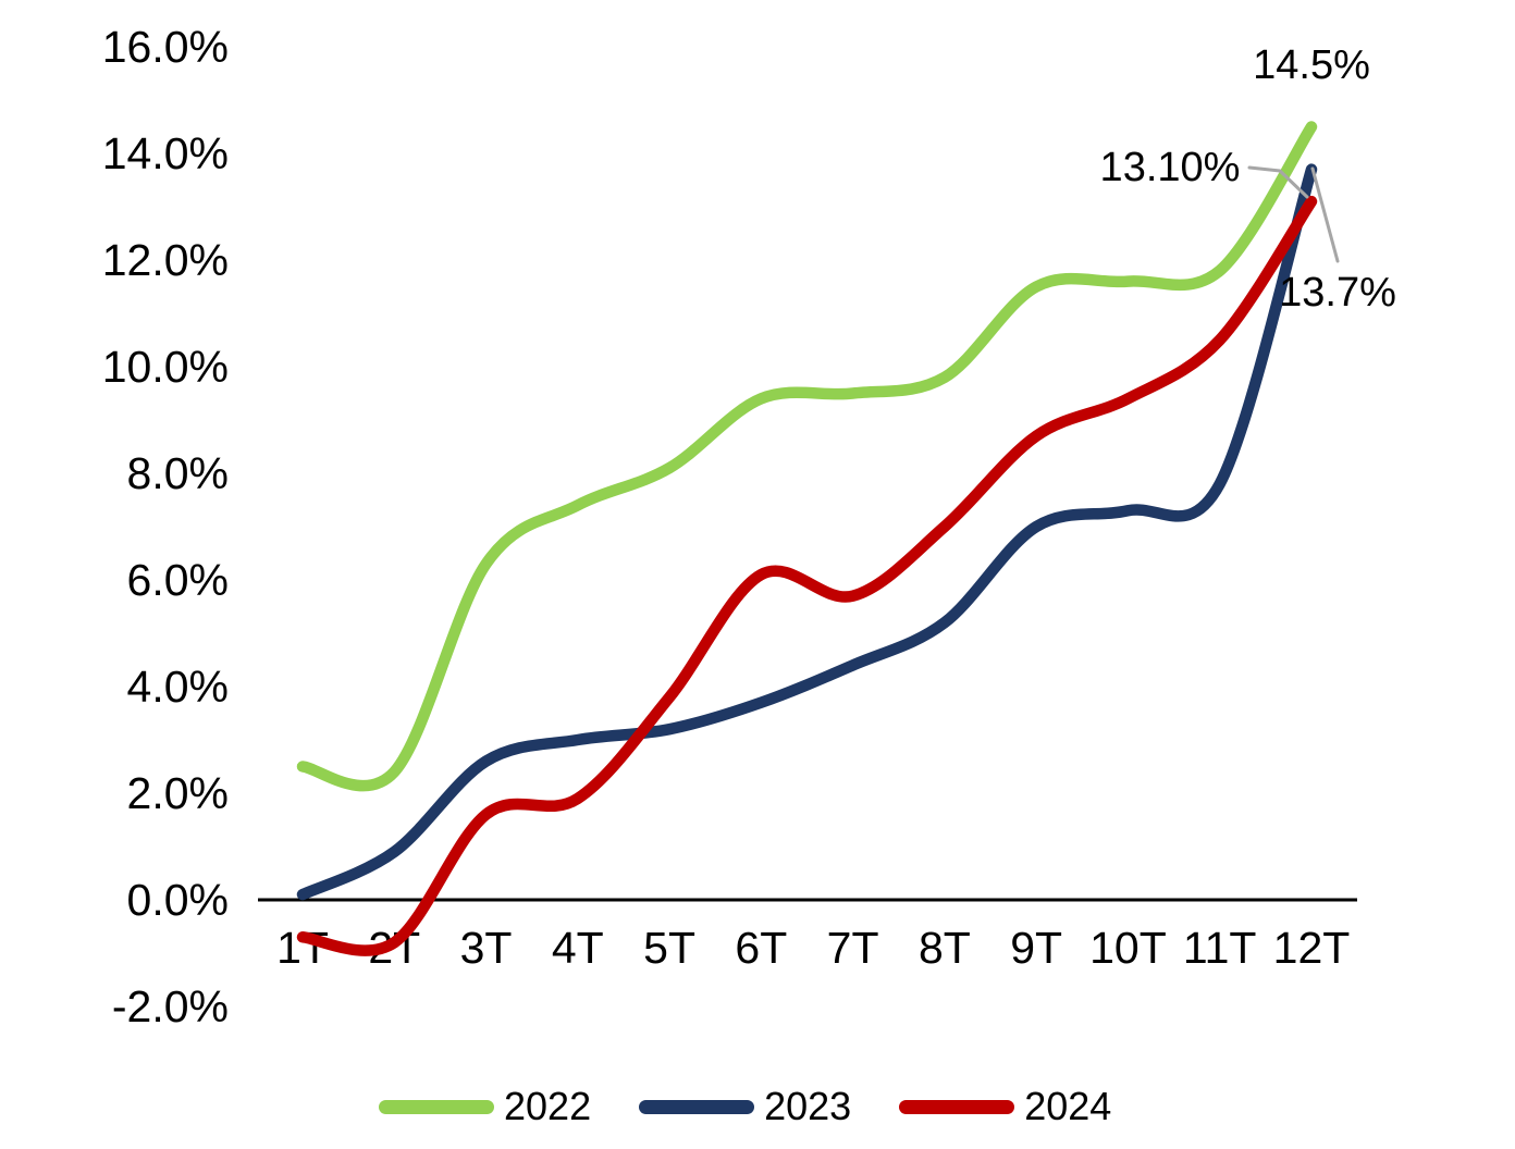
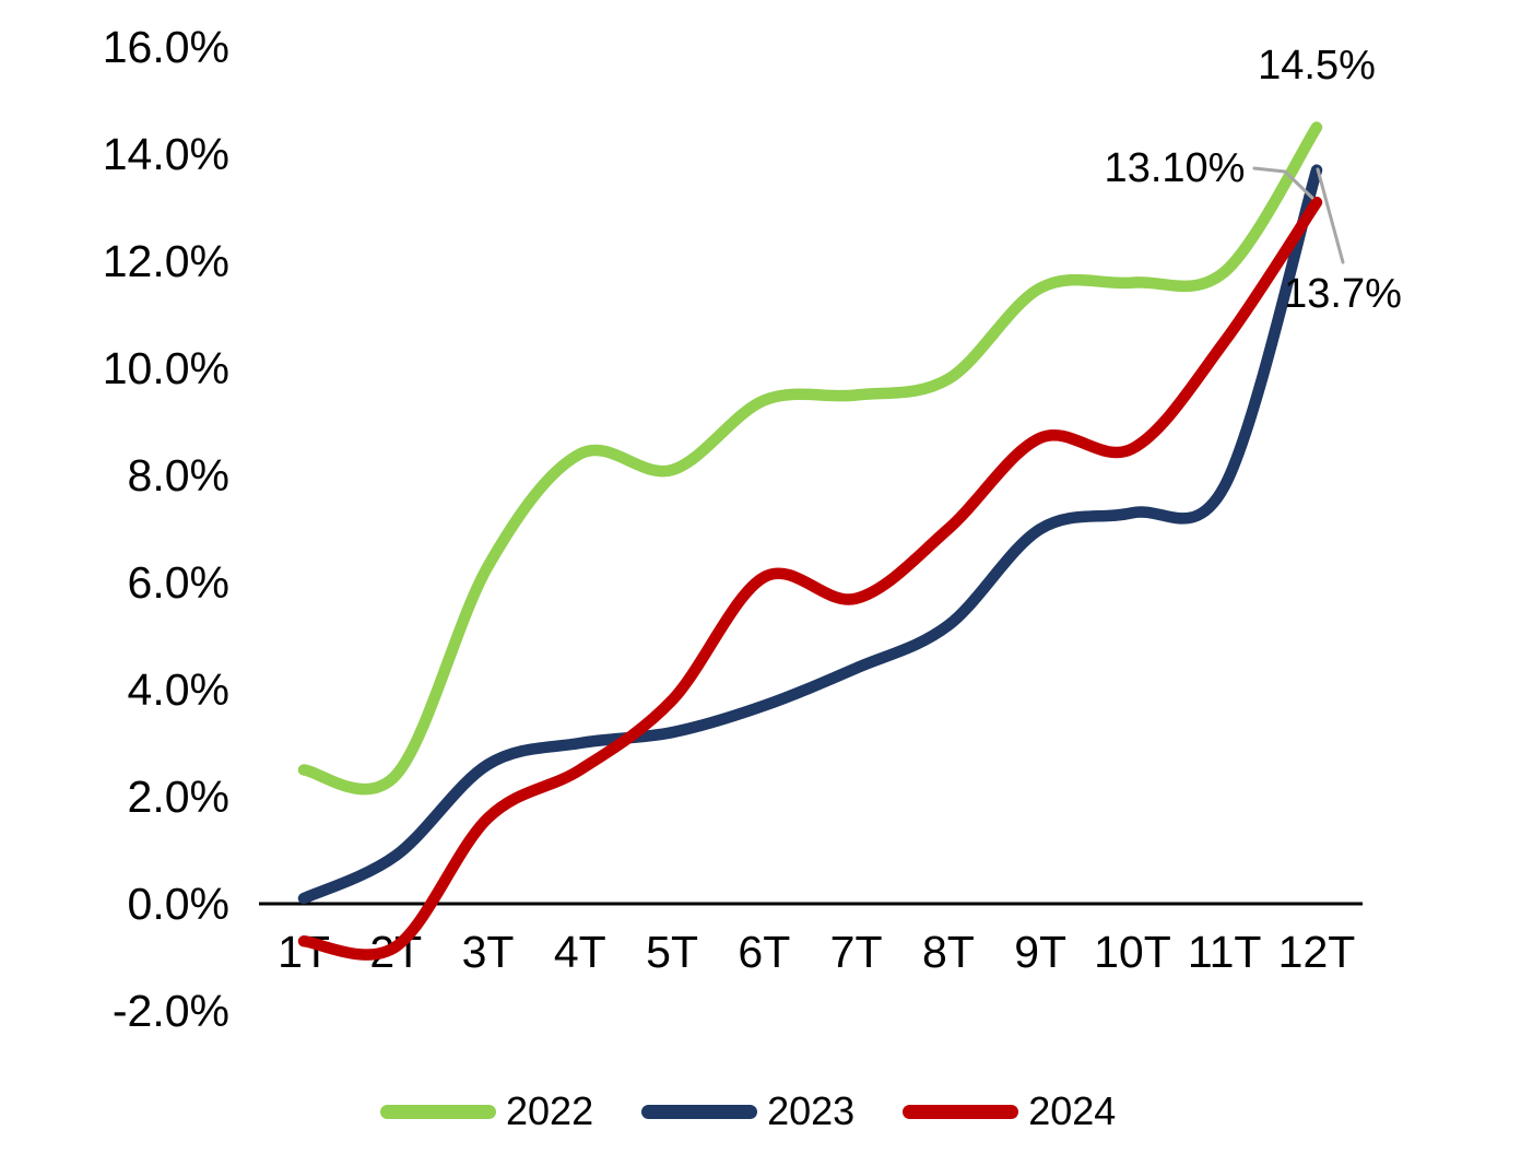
2022/4T: 7.4% -> 8.4%
2024/4T: 1.9% -> 2.5%
2024/10T: 9.4% -> 8.5%
